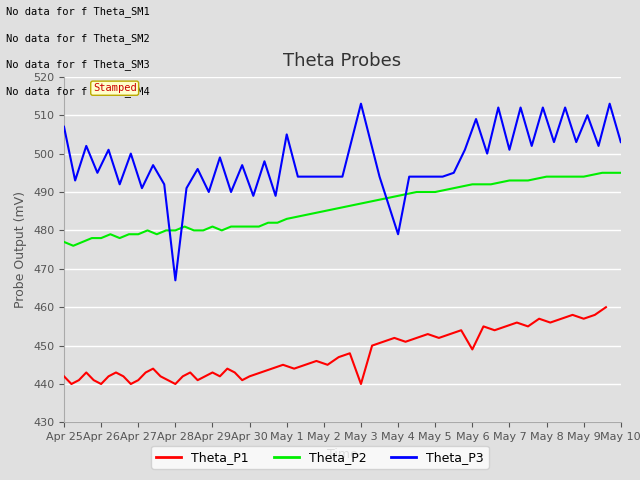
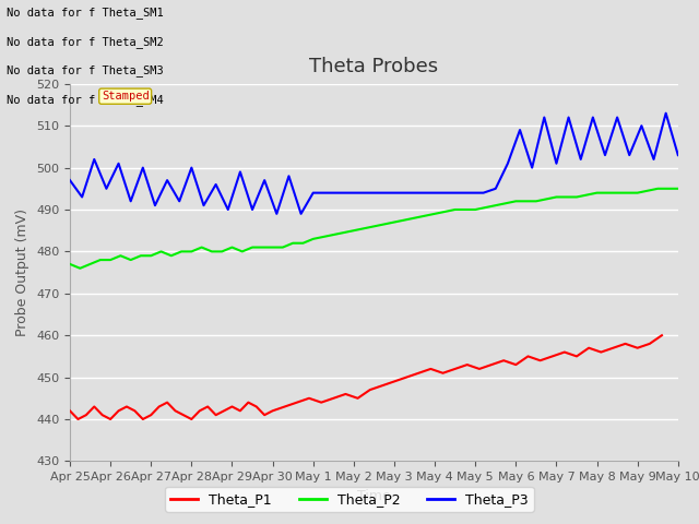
Theta_P3/Apr 25: 507 -> 497
Theta_P3/Apr 28: 467 -> 500
Theta_P3/May 1: 505 -> 494
Theta_P1/May 3: 440 -> 449
Theta_P3/May 3: 513 -> 494
Theta_P3/May 4: 479 -> 494
Theta_P1/May 6: 449 -> 453
